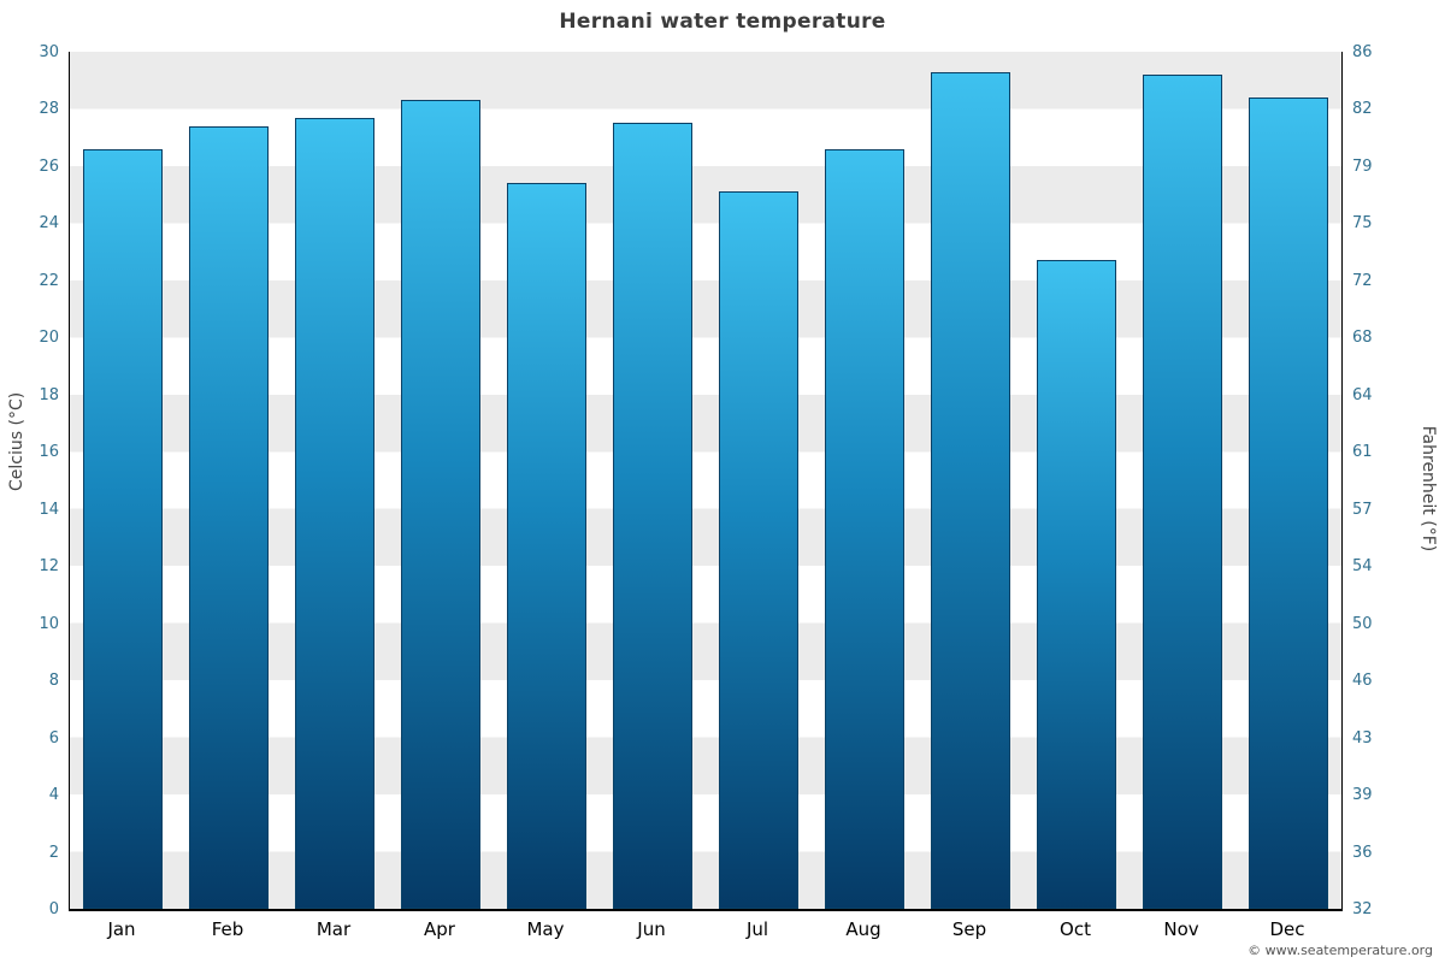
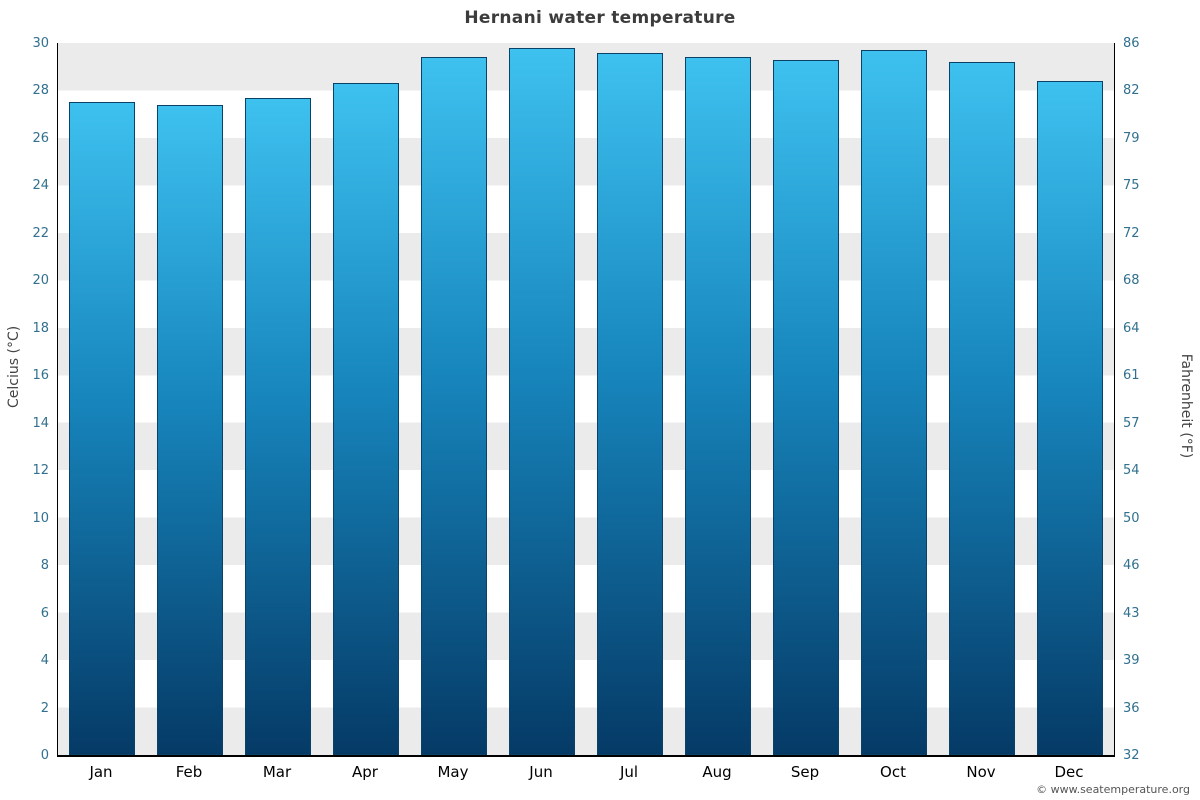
Jan: 26.6 -> 27.5
May: 25.4 -> 29.4
Jun: 27.5 -> 29.8
Jul: 25.1 -> 29.6
Aug: 26.6 -> 29.4
Oct: 22.7 -> 29.7
